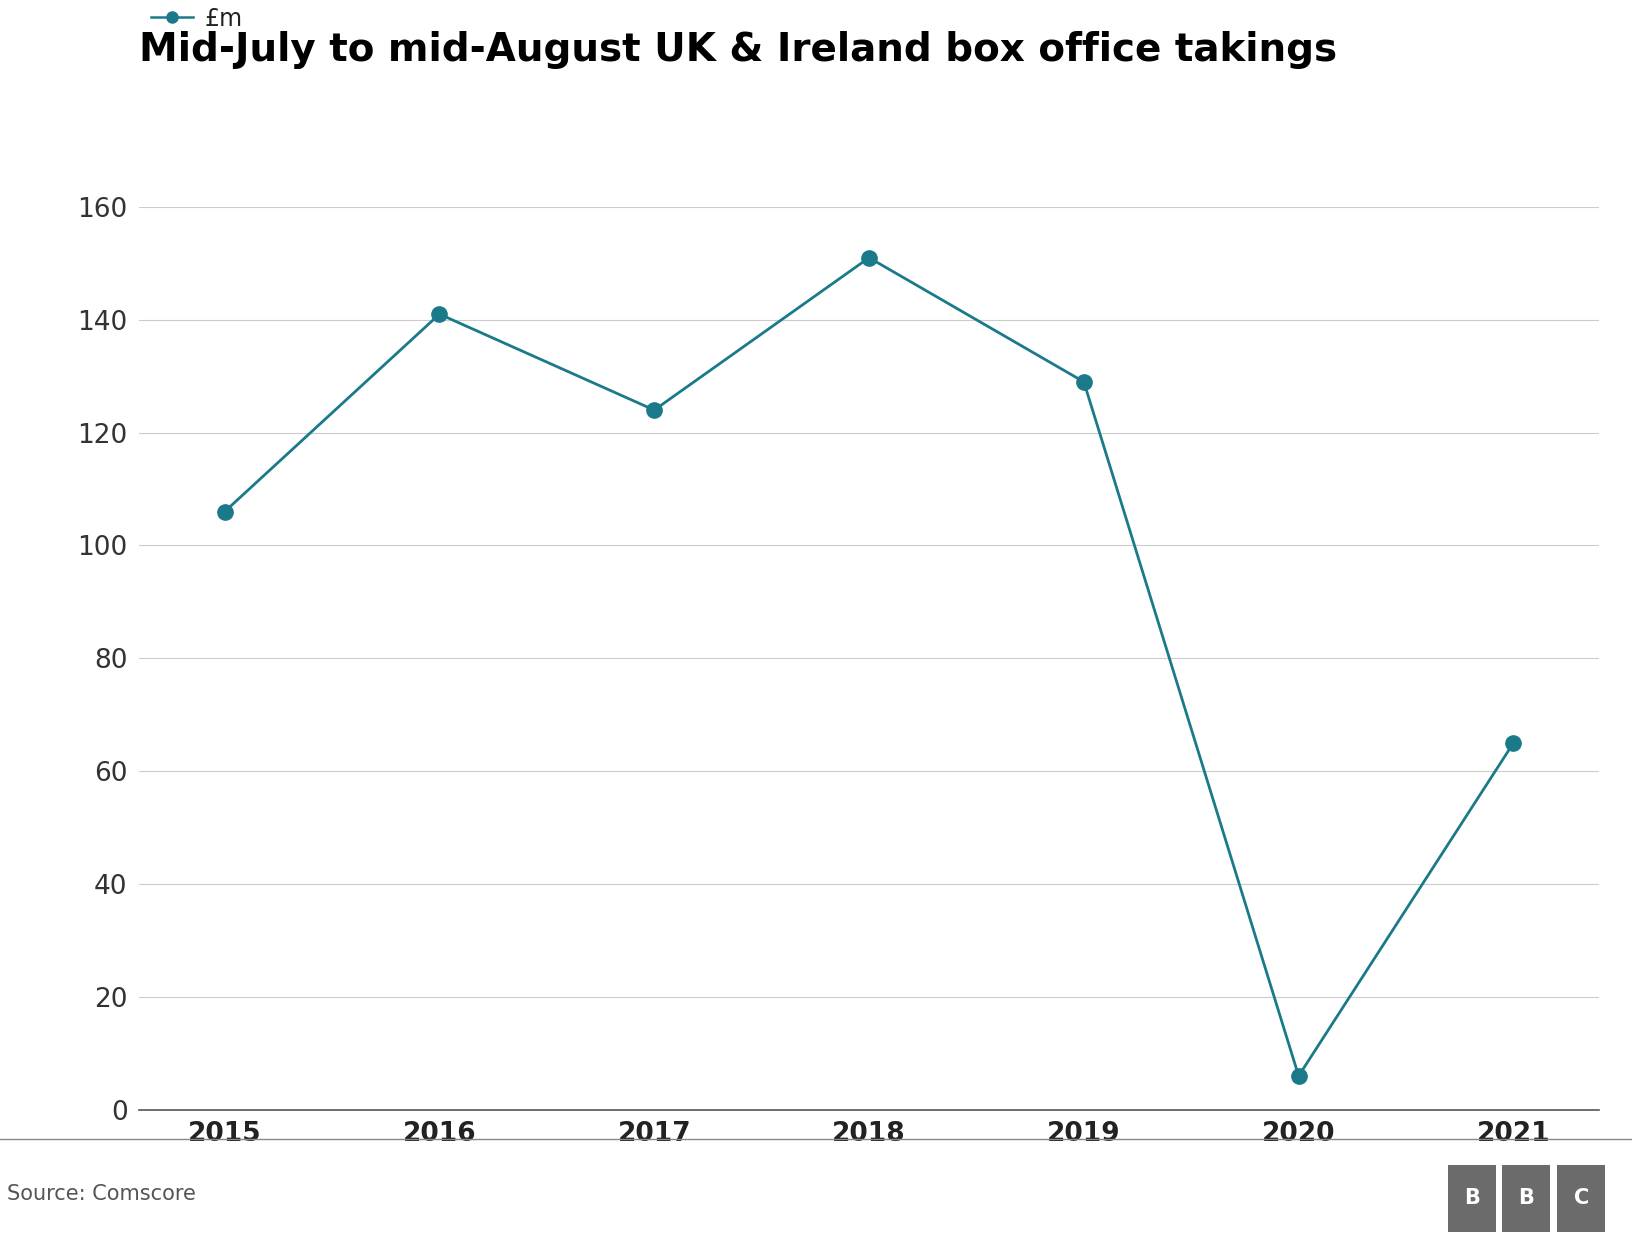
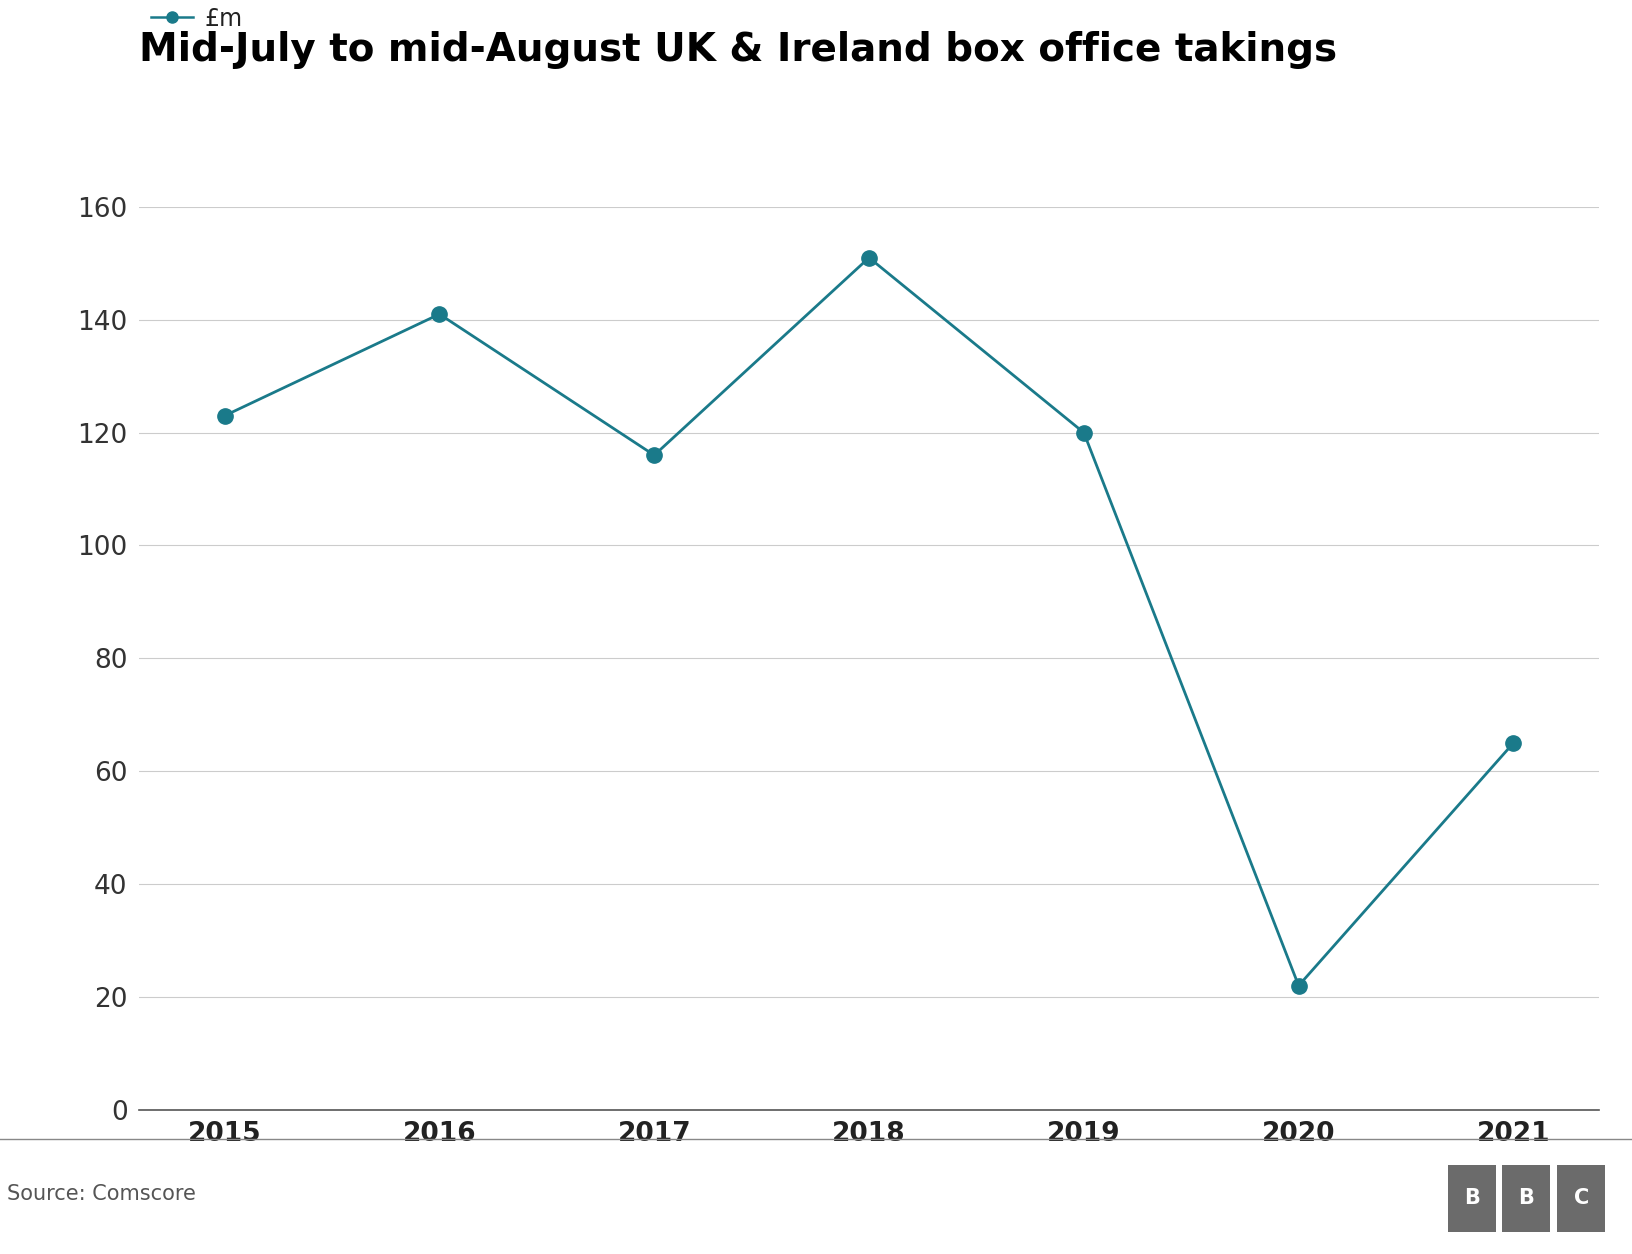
2015: 106 -> 123
2017: 124 -> 116
2019: 129 -> 120
2020: 6 -> 22
